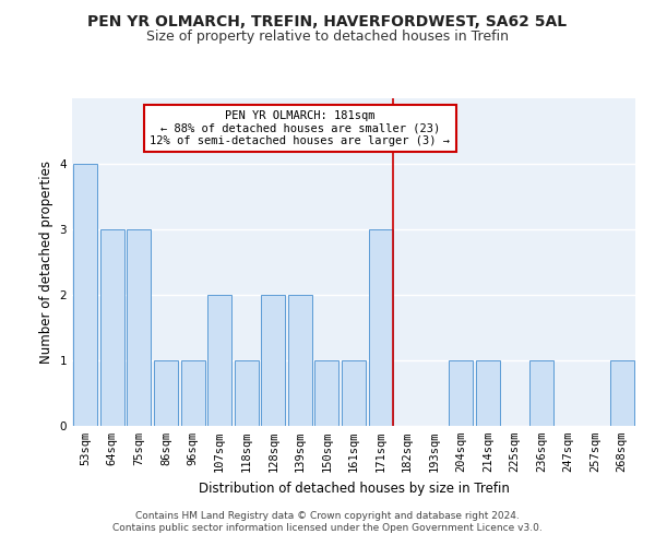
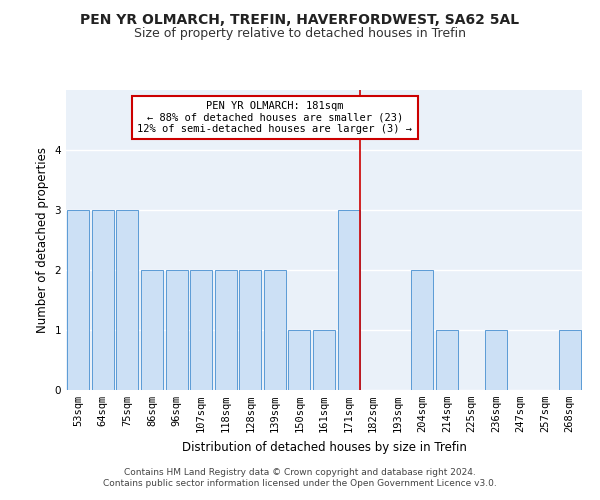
53sqm: 4 -> 3
86sqm: 1 -> 2
96sqm: 1 -> 2
118sqm: 1 -> 2
204sqm: 1 -> 2
